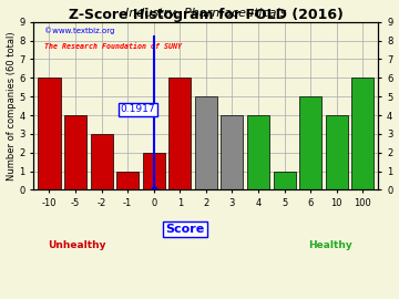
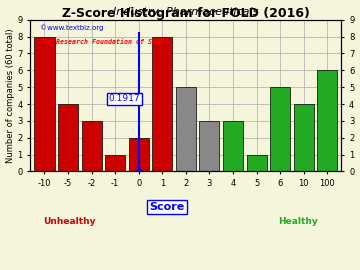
-10: 6 -> 8
1: 6 -> 8
3: 4 -> 3
4: 4 -> 3
